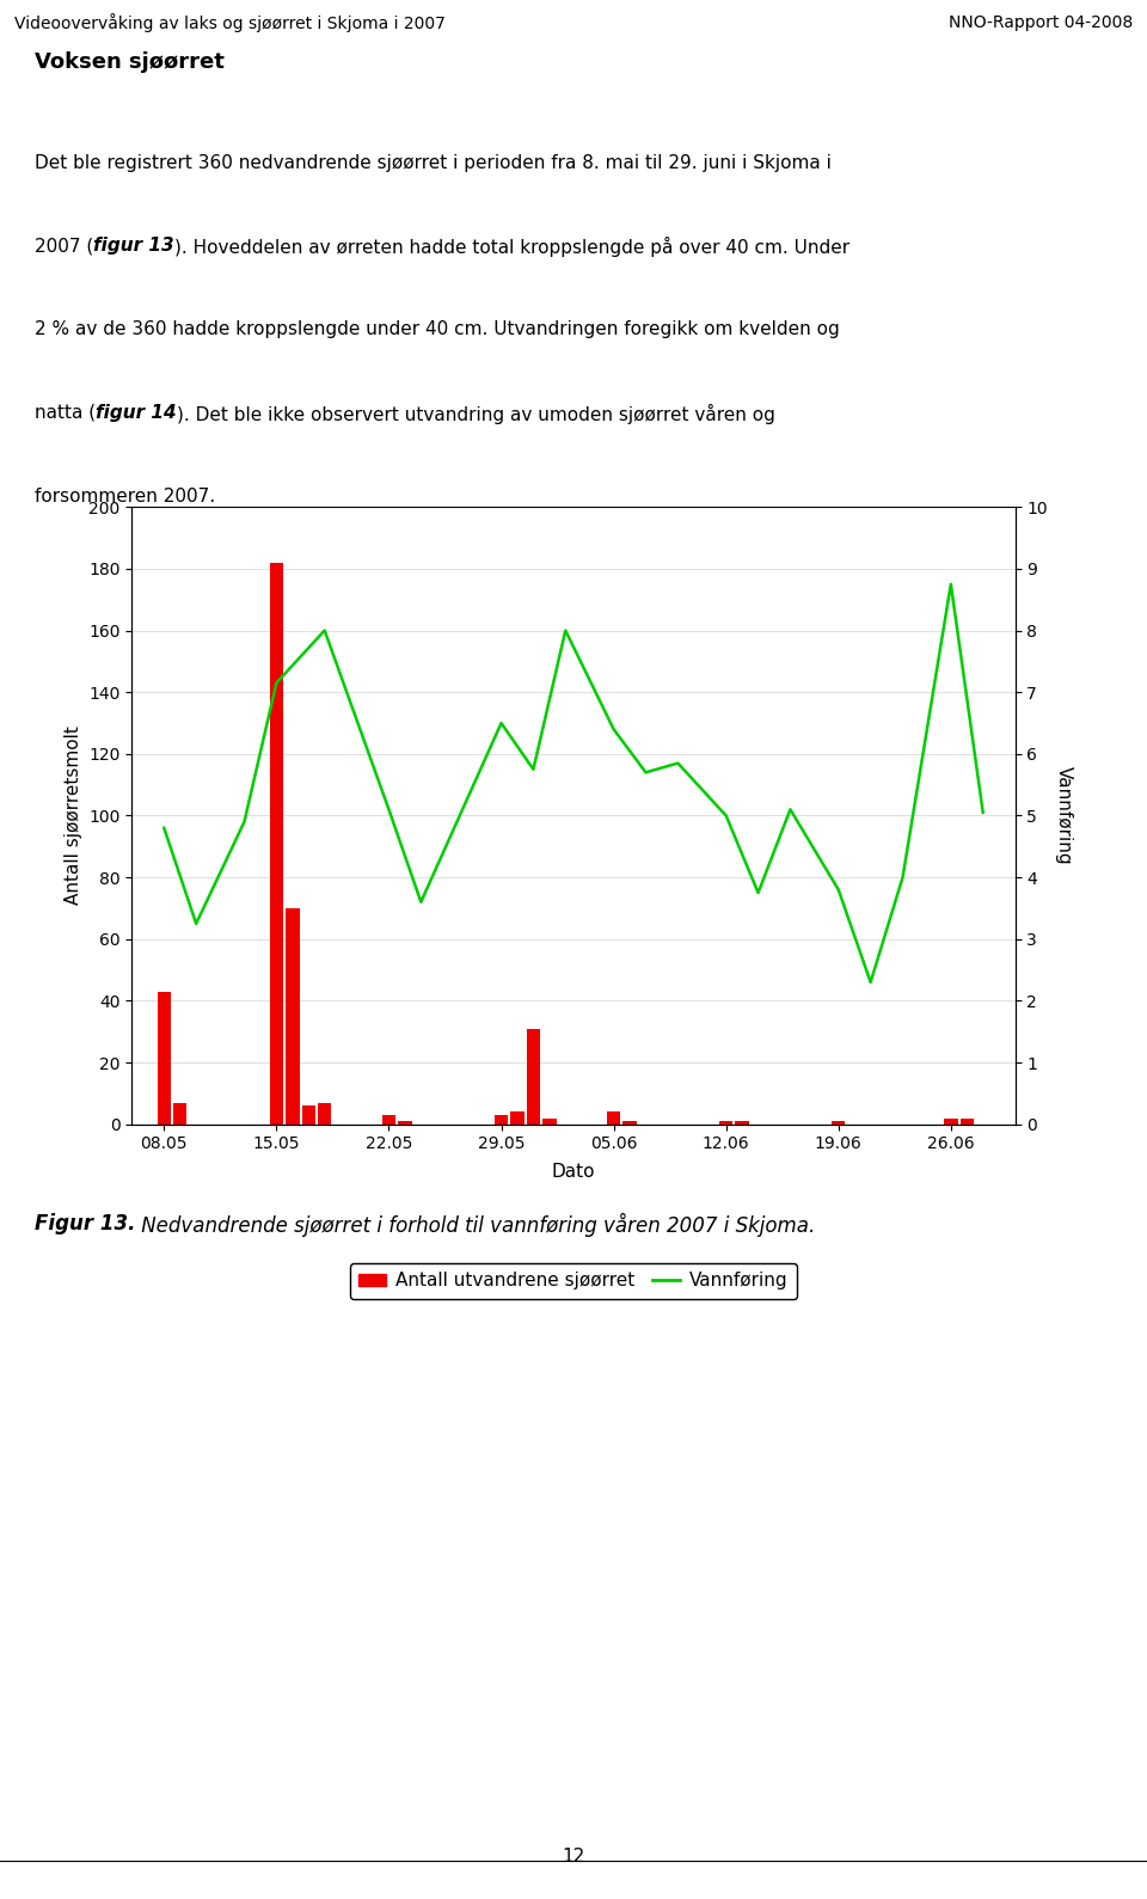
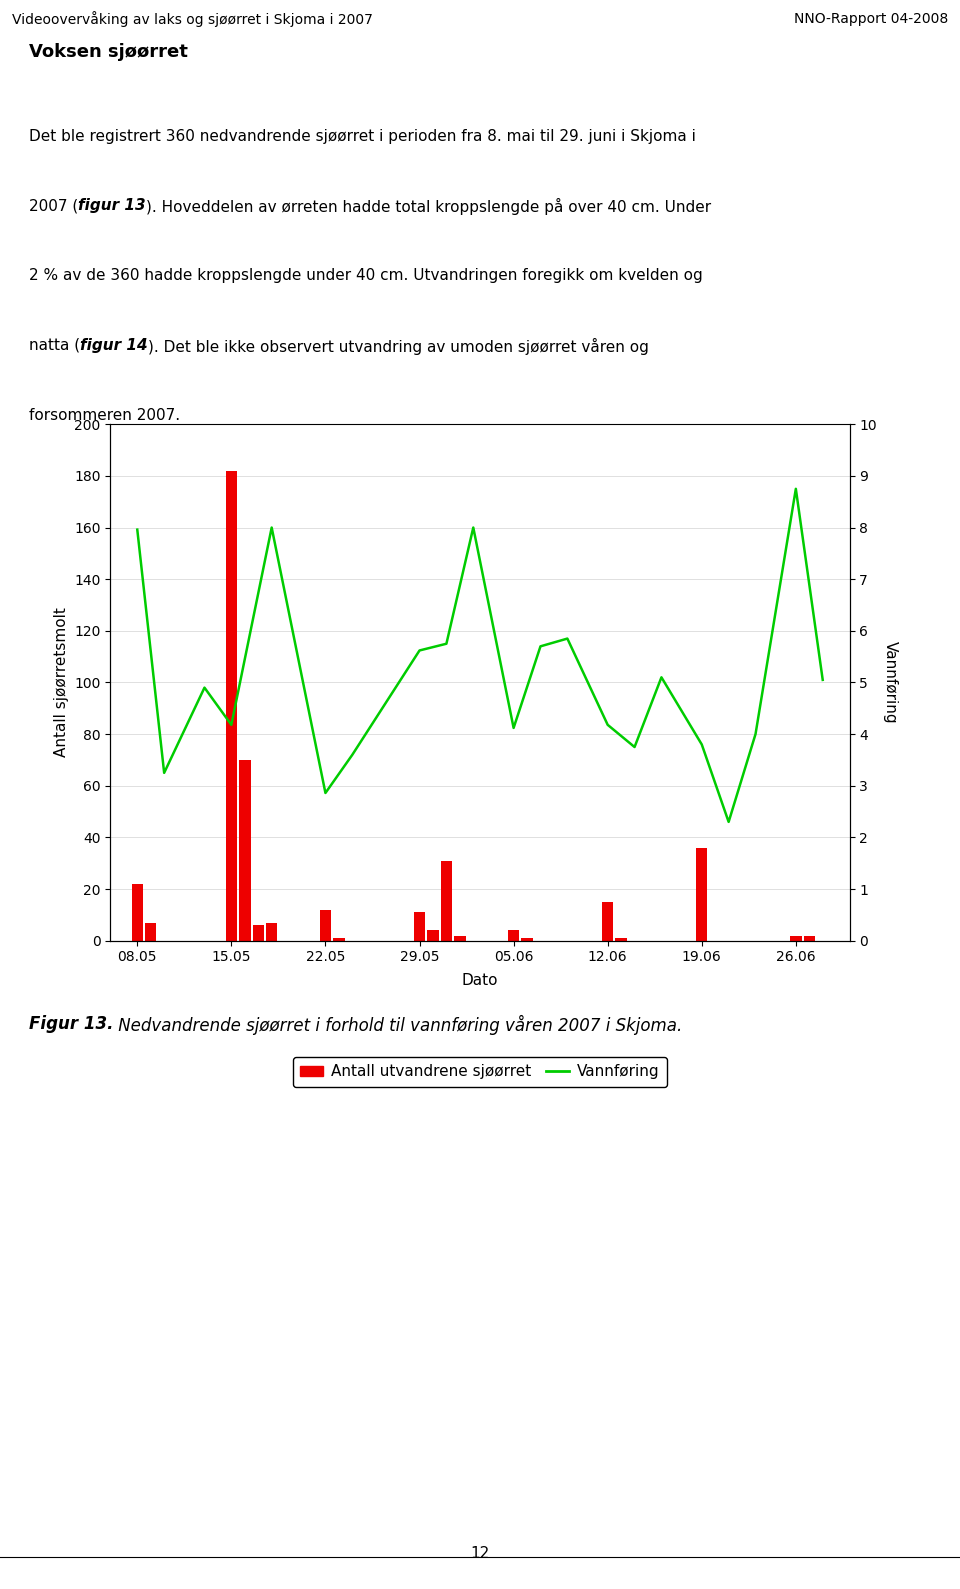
Antall utvandrene sjøørret/08.05: 43 -> 22
Vannføring/08.05: 4.80 -> 7.96
Vannføring/15.05: 7.15 -> 4.18
Antall utvandrene sjøørret/22.05: 3 -> 12
Vannføring/22.05: 5.10 -> 2.86
Antall utvandrene sjøørret/29.05: 3 -> 11
Vannføring/29.05: 6.50 -> 5.62
Vannføring/05.06: 6.40 -> 4.12
Antall utvandrene sjøørret/12.06: 1 -> 15
Vannføring/12.06: 5.00 -> 4.18
Antall utvandrene sjøørret/19.06: 1 -> 36
